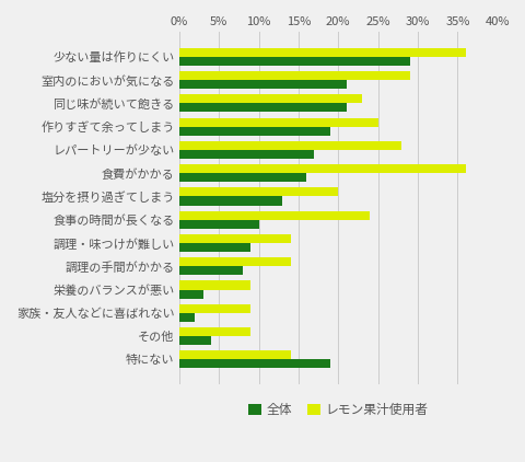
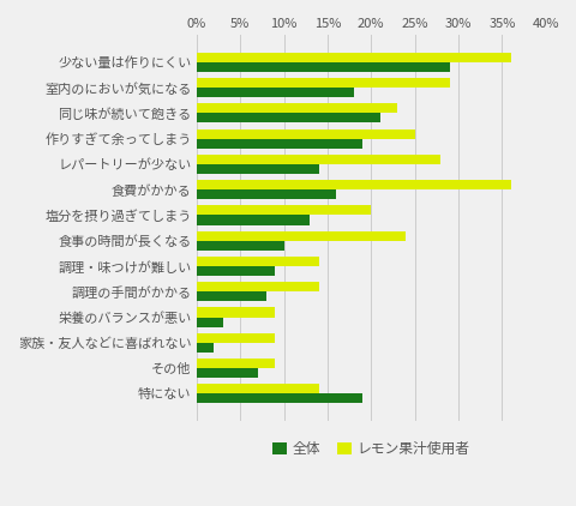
全体/室内のにおいが気になる: 21% -> 18%
全体/レパートリーが少ない: 17% -> 14%
全体/その他: 4% -> 7%
